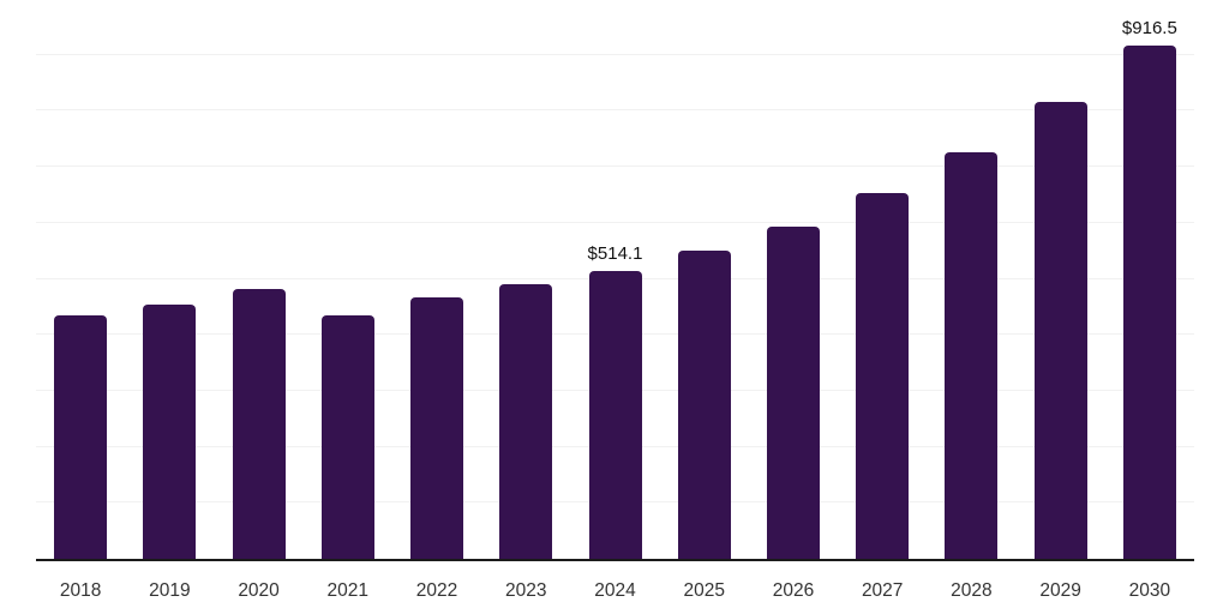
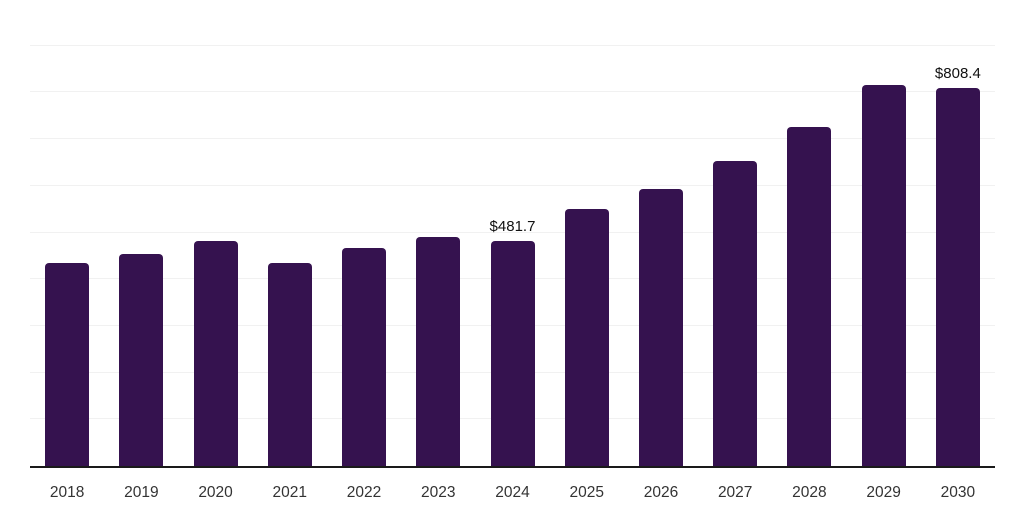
2024: $514.1 -> $481.7
2030: $916.5 -> $808.4
